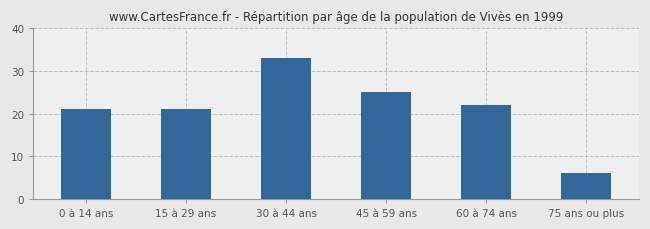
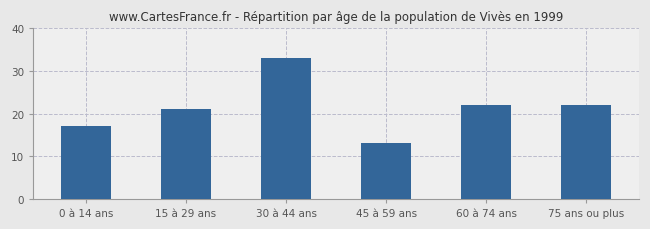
0 à 14 ans: 21 -> 17
45 à 59 ans: 25 -> 13
75 ans ou plus: 6 -> 22
